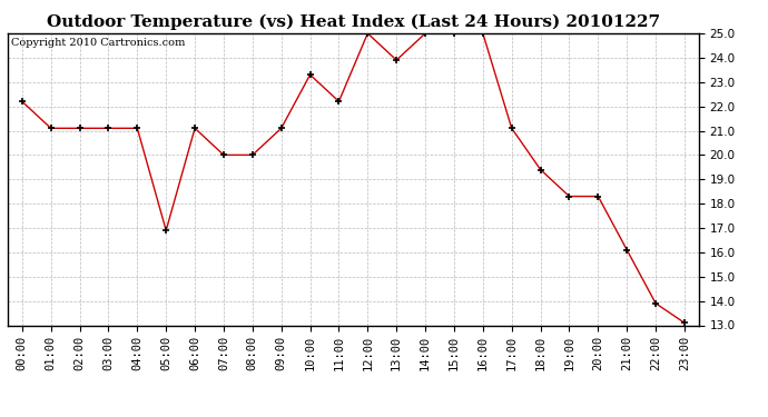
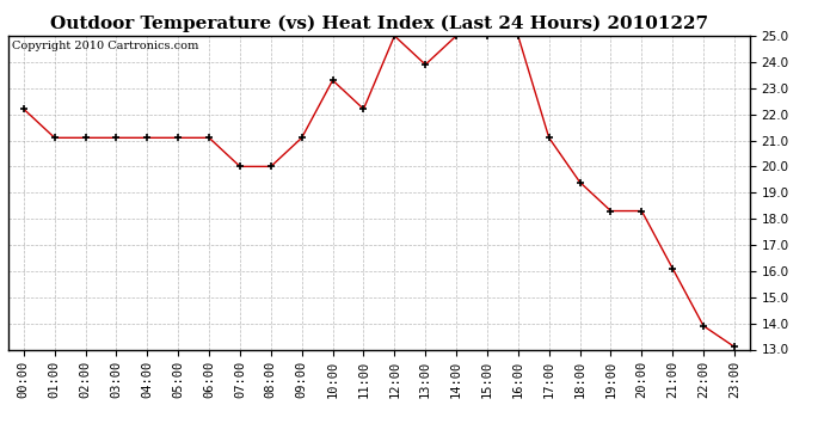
05:00: 16.9 -> 21.1
